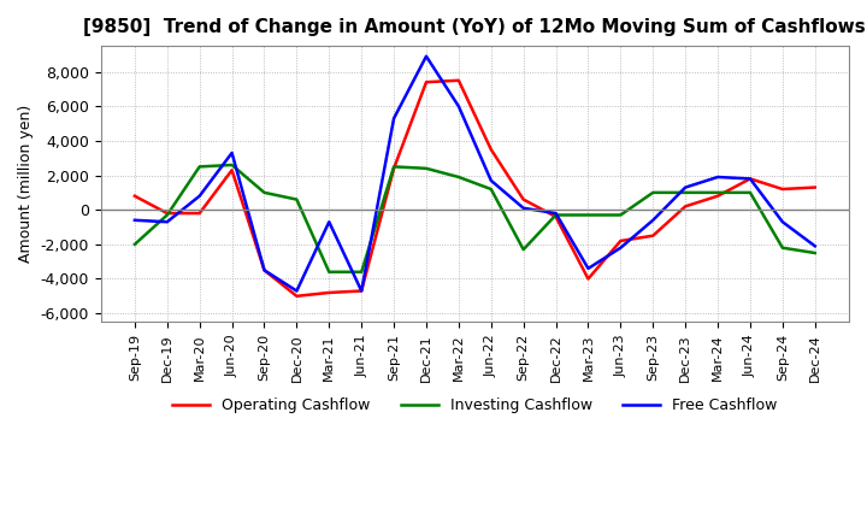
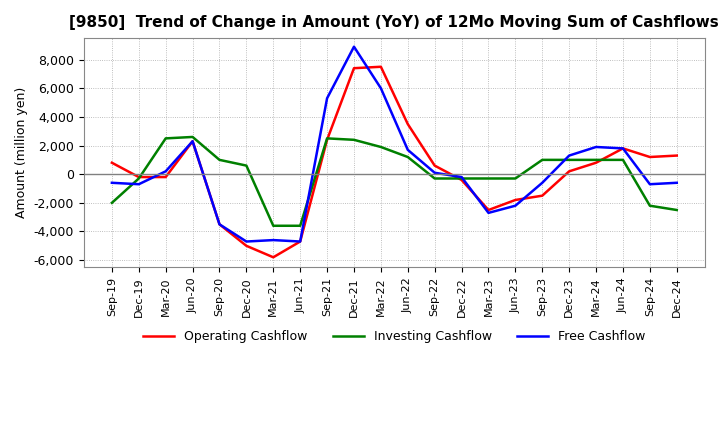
Free Cashflow/Mar-20: 800 -> 200
Free Cashflow/Jun-20: 3,300 -> 2,300
Operating Cashflow/Mar-21: -4,800 -> -5,800
Free Cashflow/Mar-21: -700 -> -4,600
Investing Cashflow/Sep-22: -2,300 -> -300
Operating Cashflow/Mar-23: -4,000 -> -2,500
Free Cashflow/Mar-23: -3,400 -> -2,700
Free Cashflow/Dec-24: -2,100 -> -600
